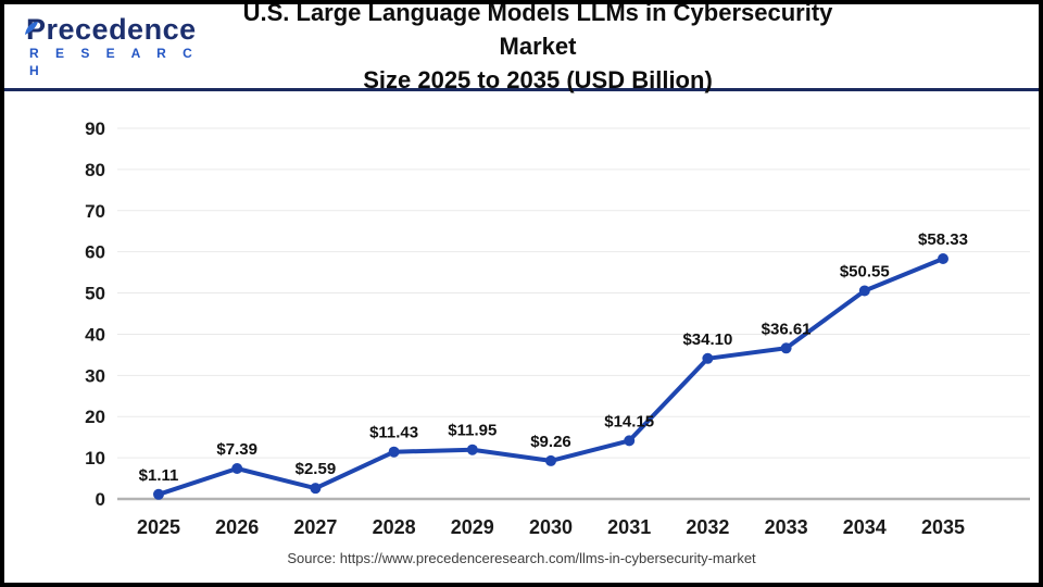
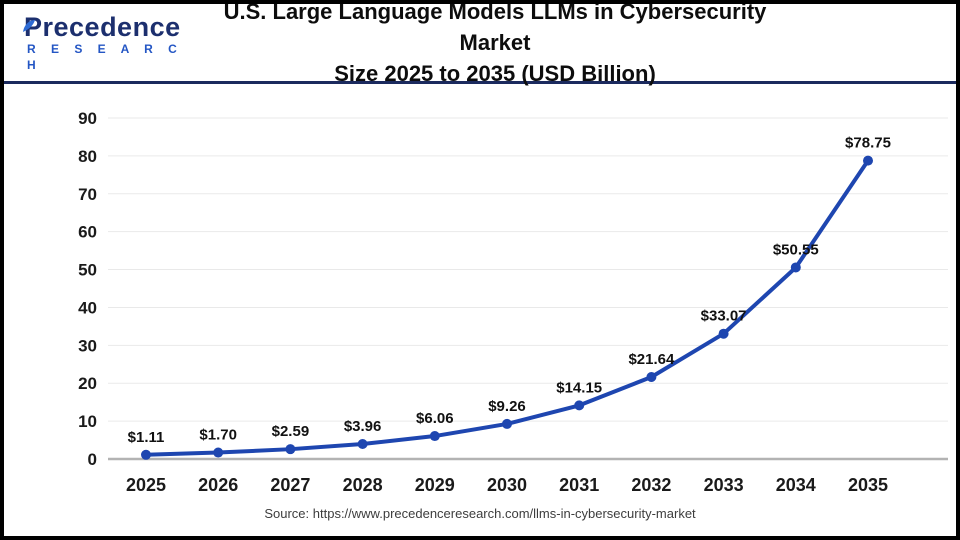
2026: $7.39 -> $1.70
2028: $11.43 -> $3.96
2029: $11.95 -> $6.06
2032: $34.10 -> $21.64
2033: $36.61 -> $33.07
2035: $58.33 -> $78.75
